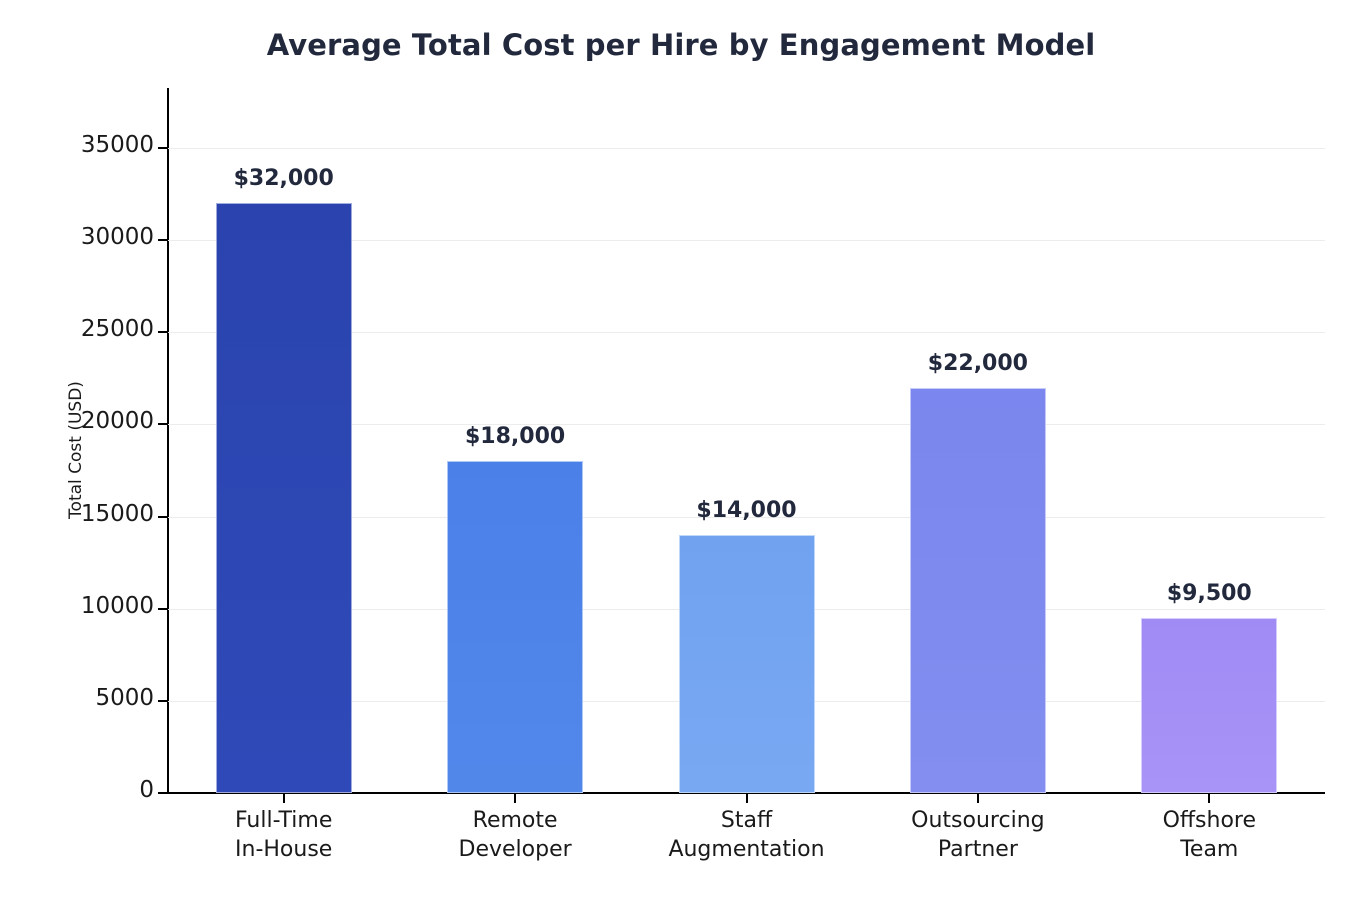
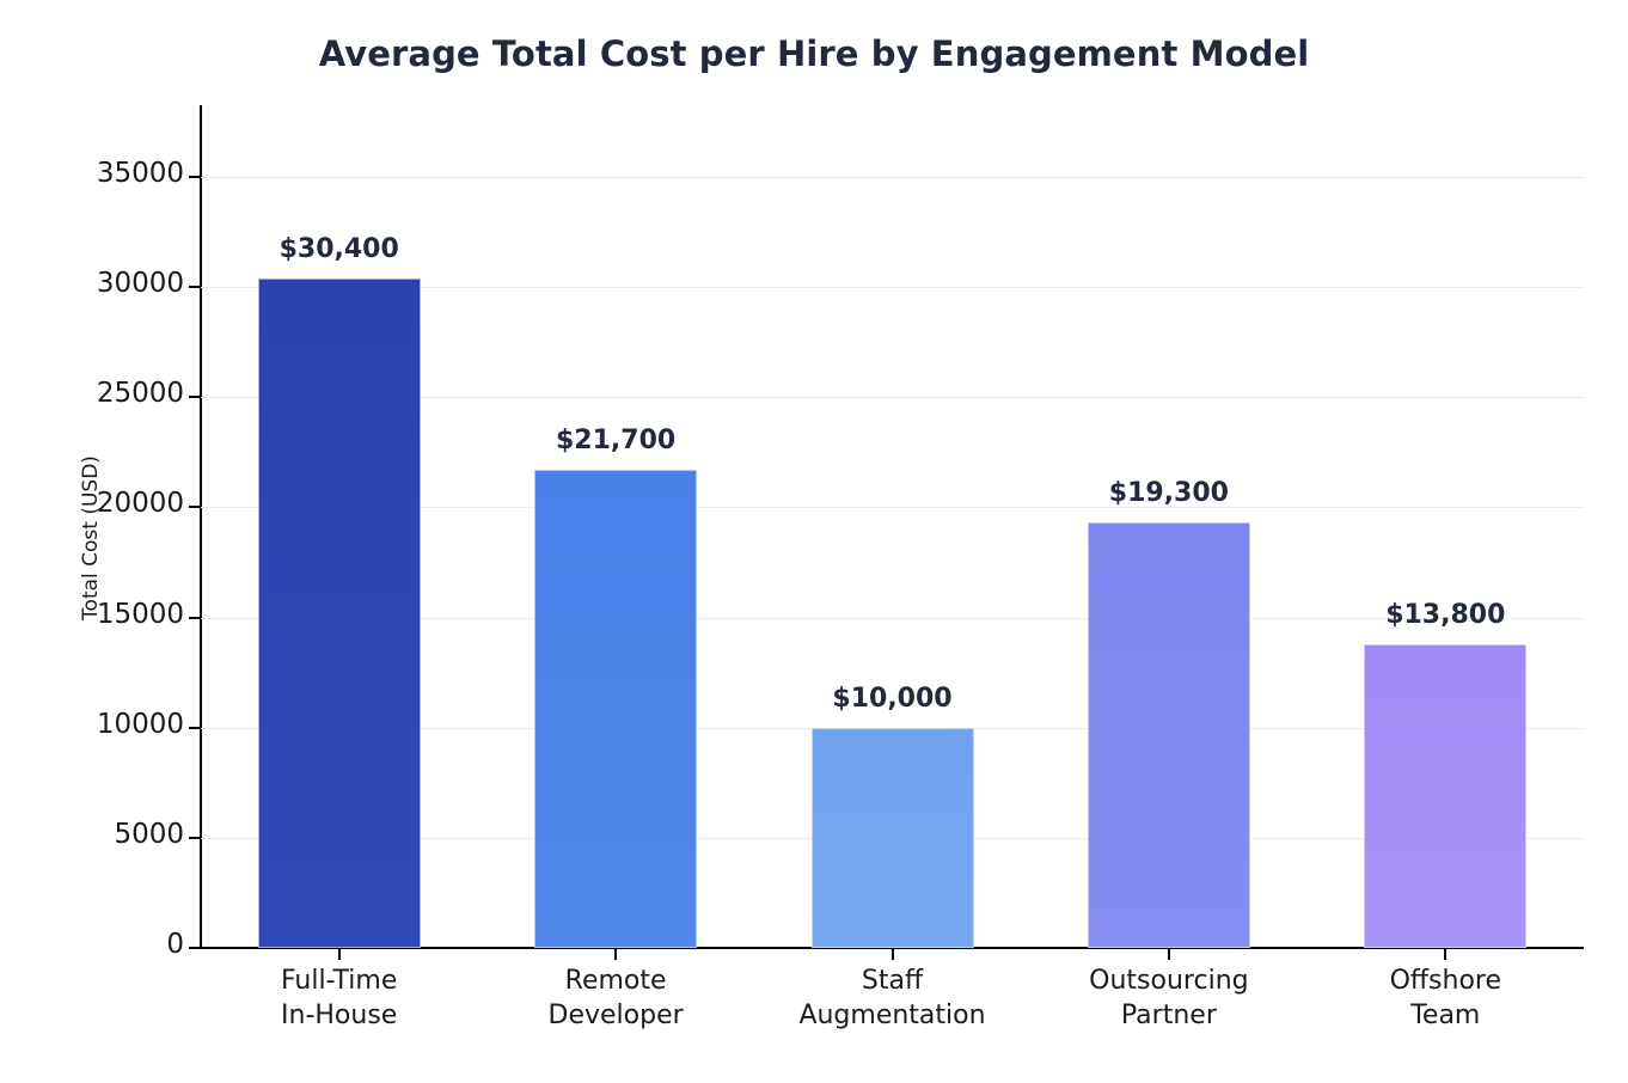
Full-Time In-House: $32,000 -> $30,400
Remote Developer: $18,000 -> $21,700
Staff Augmentation: $14,000 -> $10,000
Outsourcing Partner: $22,000 -> $19,300
Offshore Team: $9,500 -> $13,800
